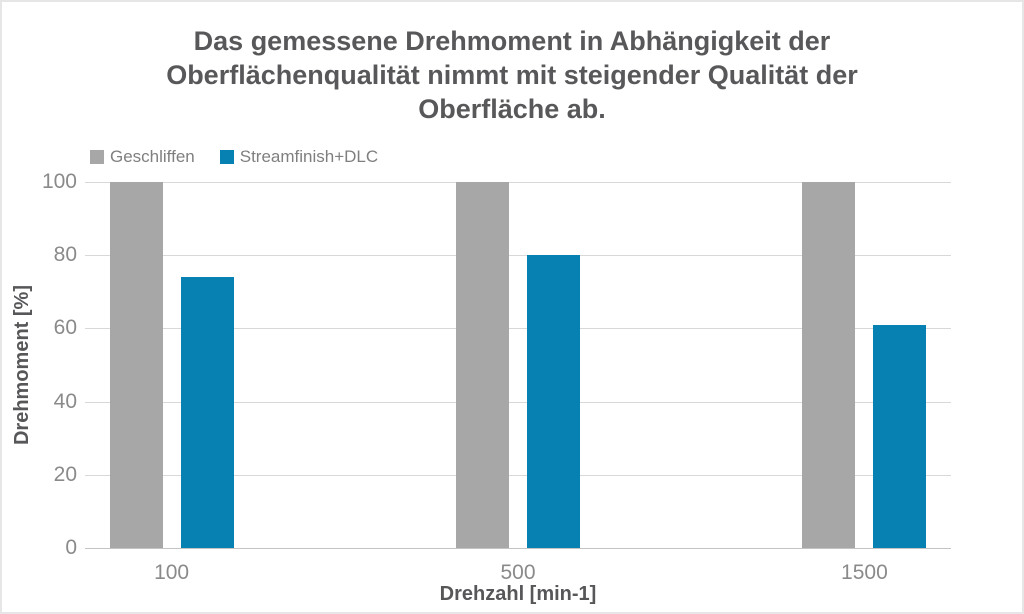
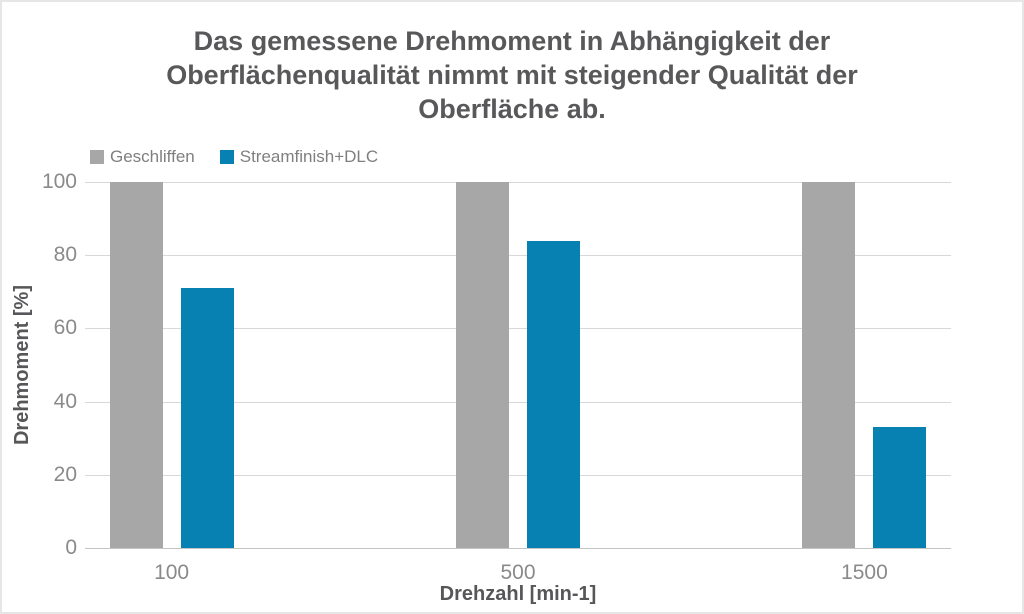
Streamfinish+DLC/100: 74 -> 71
Streamfinish+DLC/500: 80 -> 84
Streamfinish+DLC/1500: 61 -> 33
